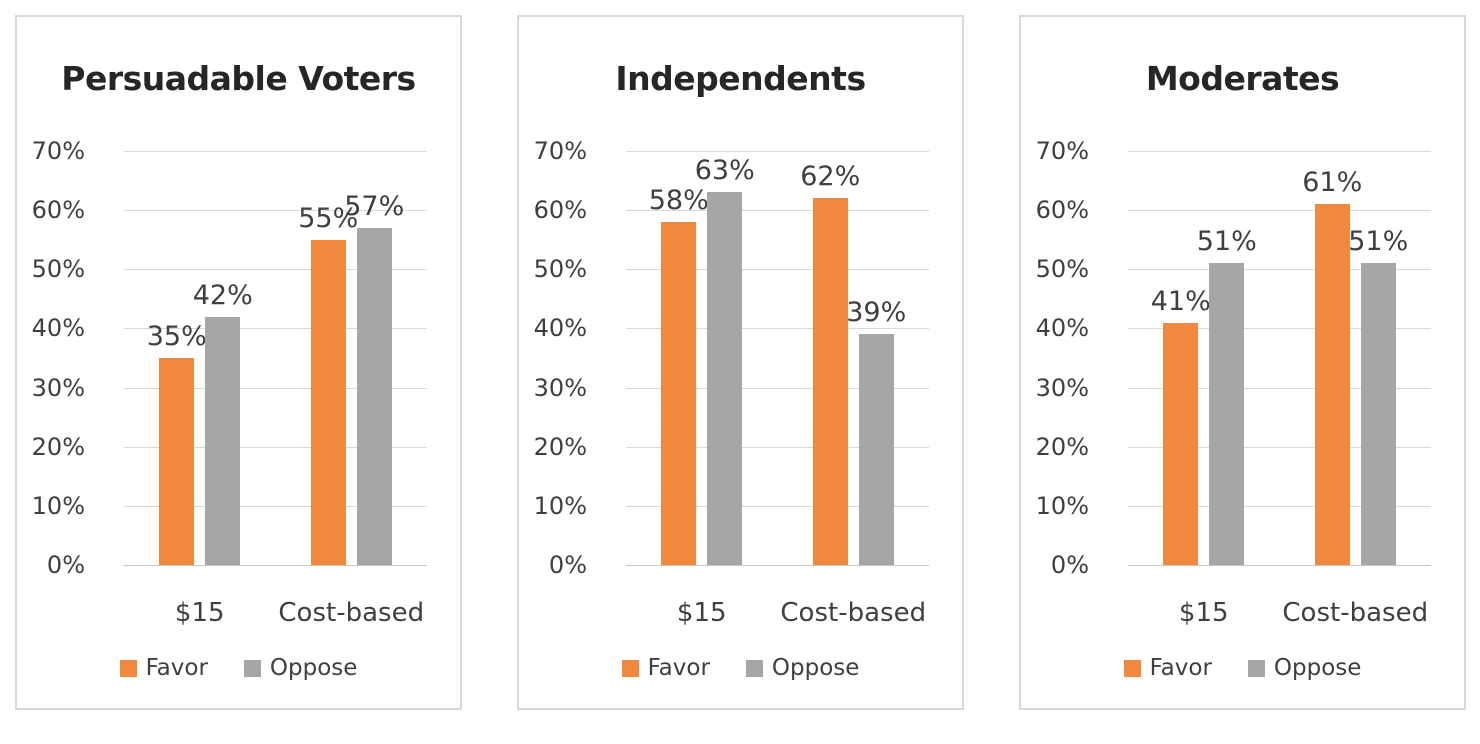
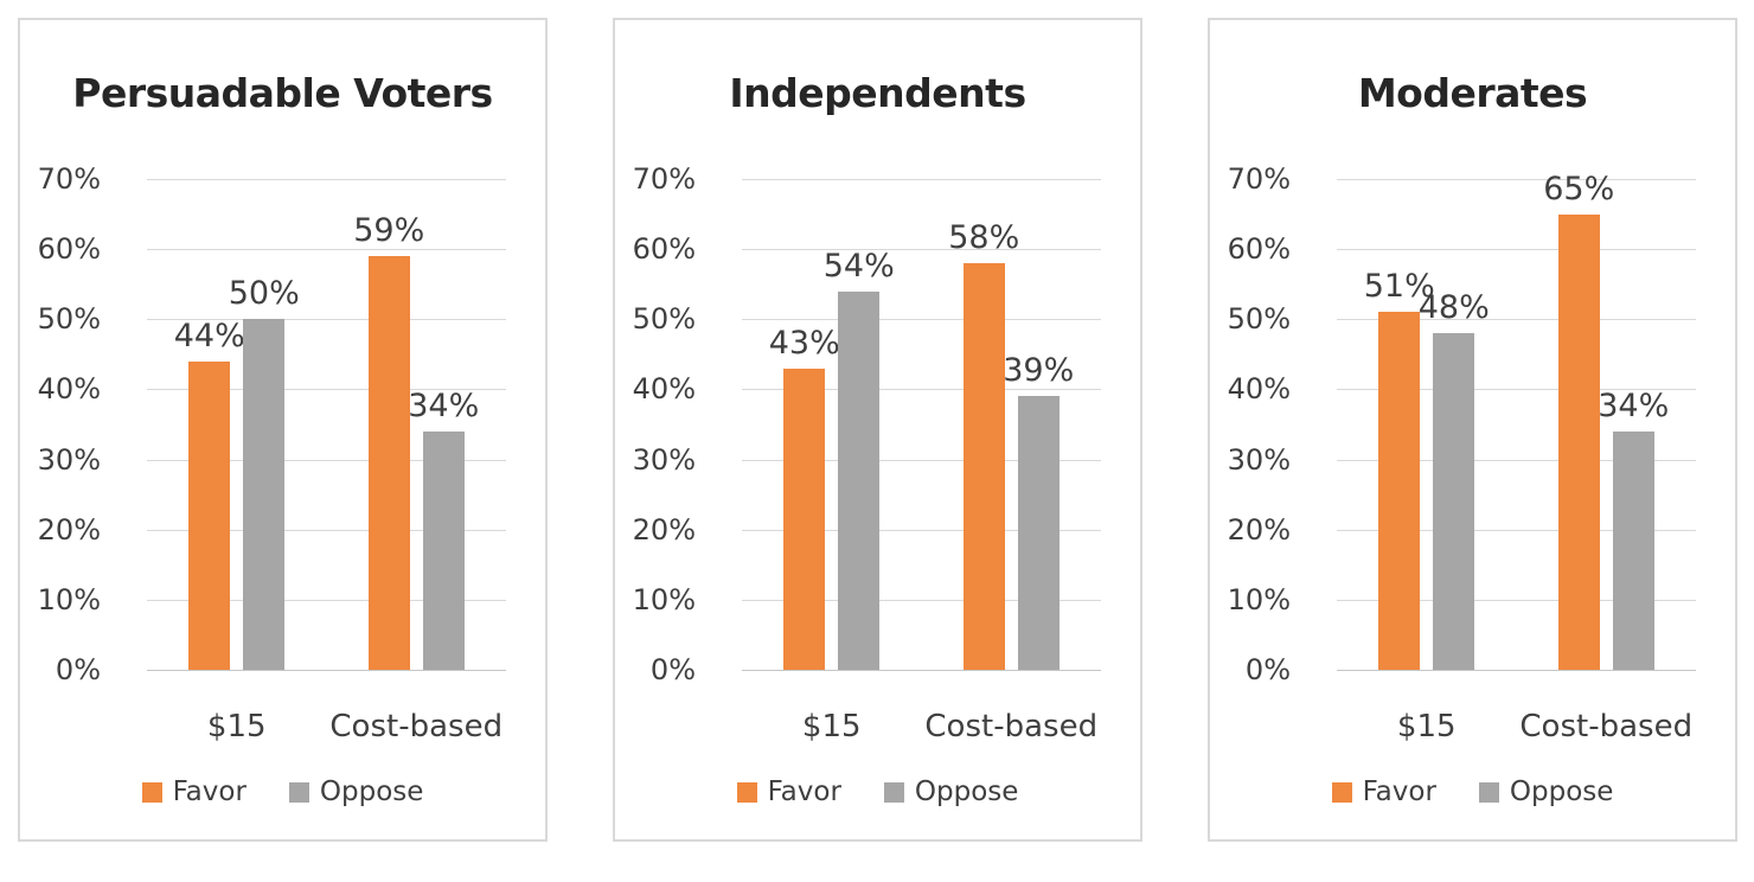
Persuadable Voters/Favor/$15: 35% -> 44%
Persuadable Voters/Oppose/$15: 42% -> 50%
Persuadable Voters/Favor/Cost-based: 55% -> 59%
Persuadable Voters/Oppose/Cost-based: 57% -> 34%
Independents/Favor/$15: 58% -> 43%
Independents/Oppose/$15: 63% -> 54%
Independents/Favor/Cost-based: 62% -> 58%
Moderates/Favor/$15: 41% -> 51%
Moderates/Oppose/$15: 51% -> 48%
Moderates/Favor/Cost-based: 61% -> 65%
Moderates/Oppose/Cost-based: 51% -> 34%
